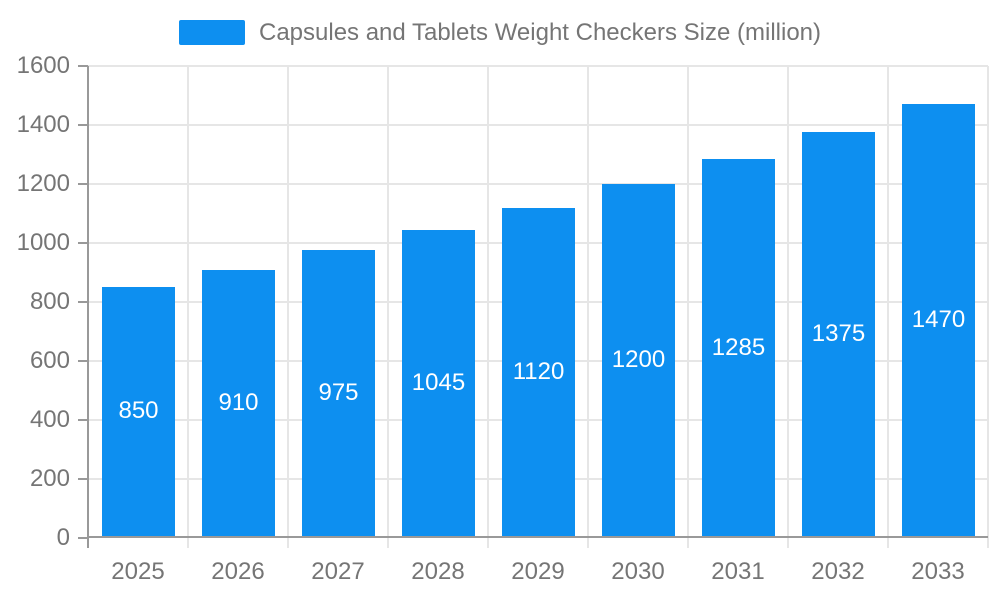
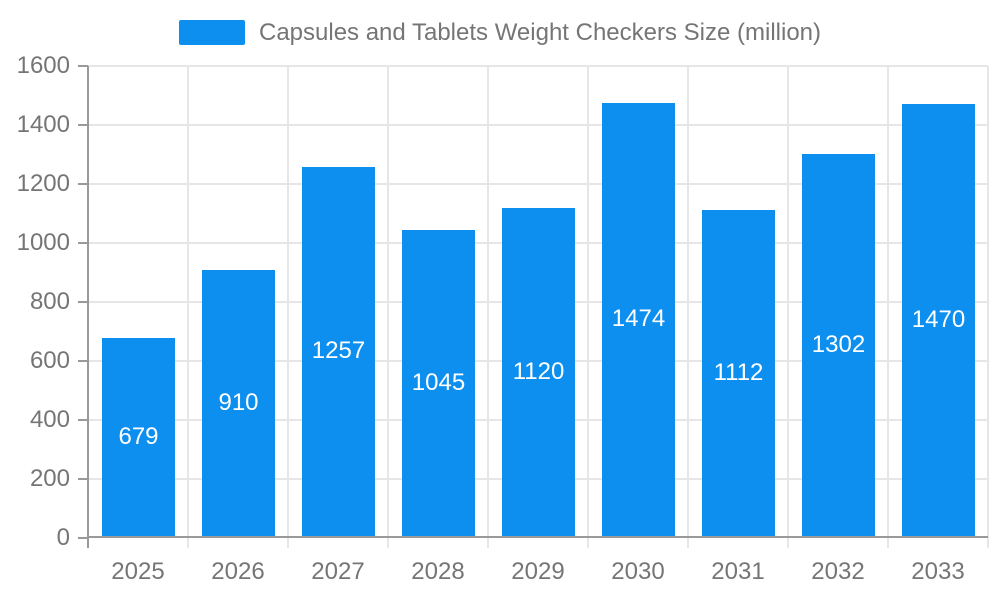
2025: 850 -> 679
2027: 975 -> 1257
2030: 1200 -> 1474
2031: 1285 -> 1112
2032: 1375 -> 1302
